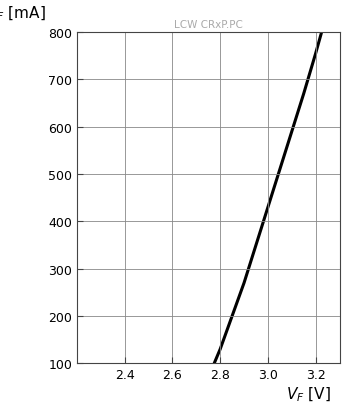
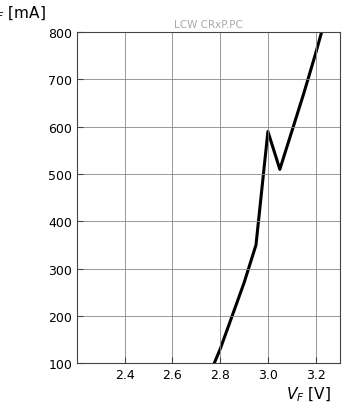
3.0: 430 -> 590
